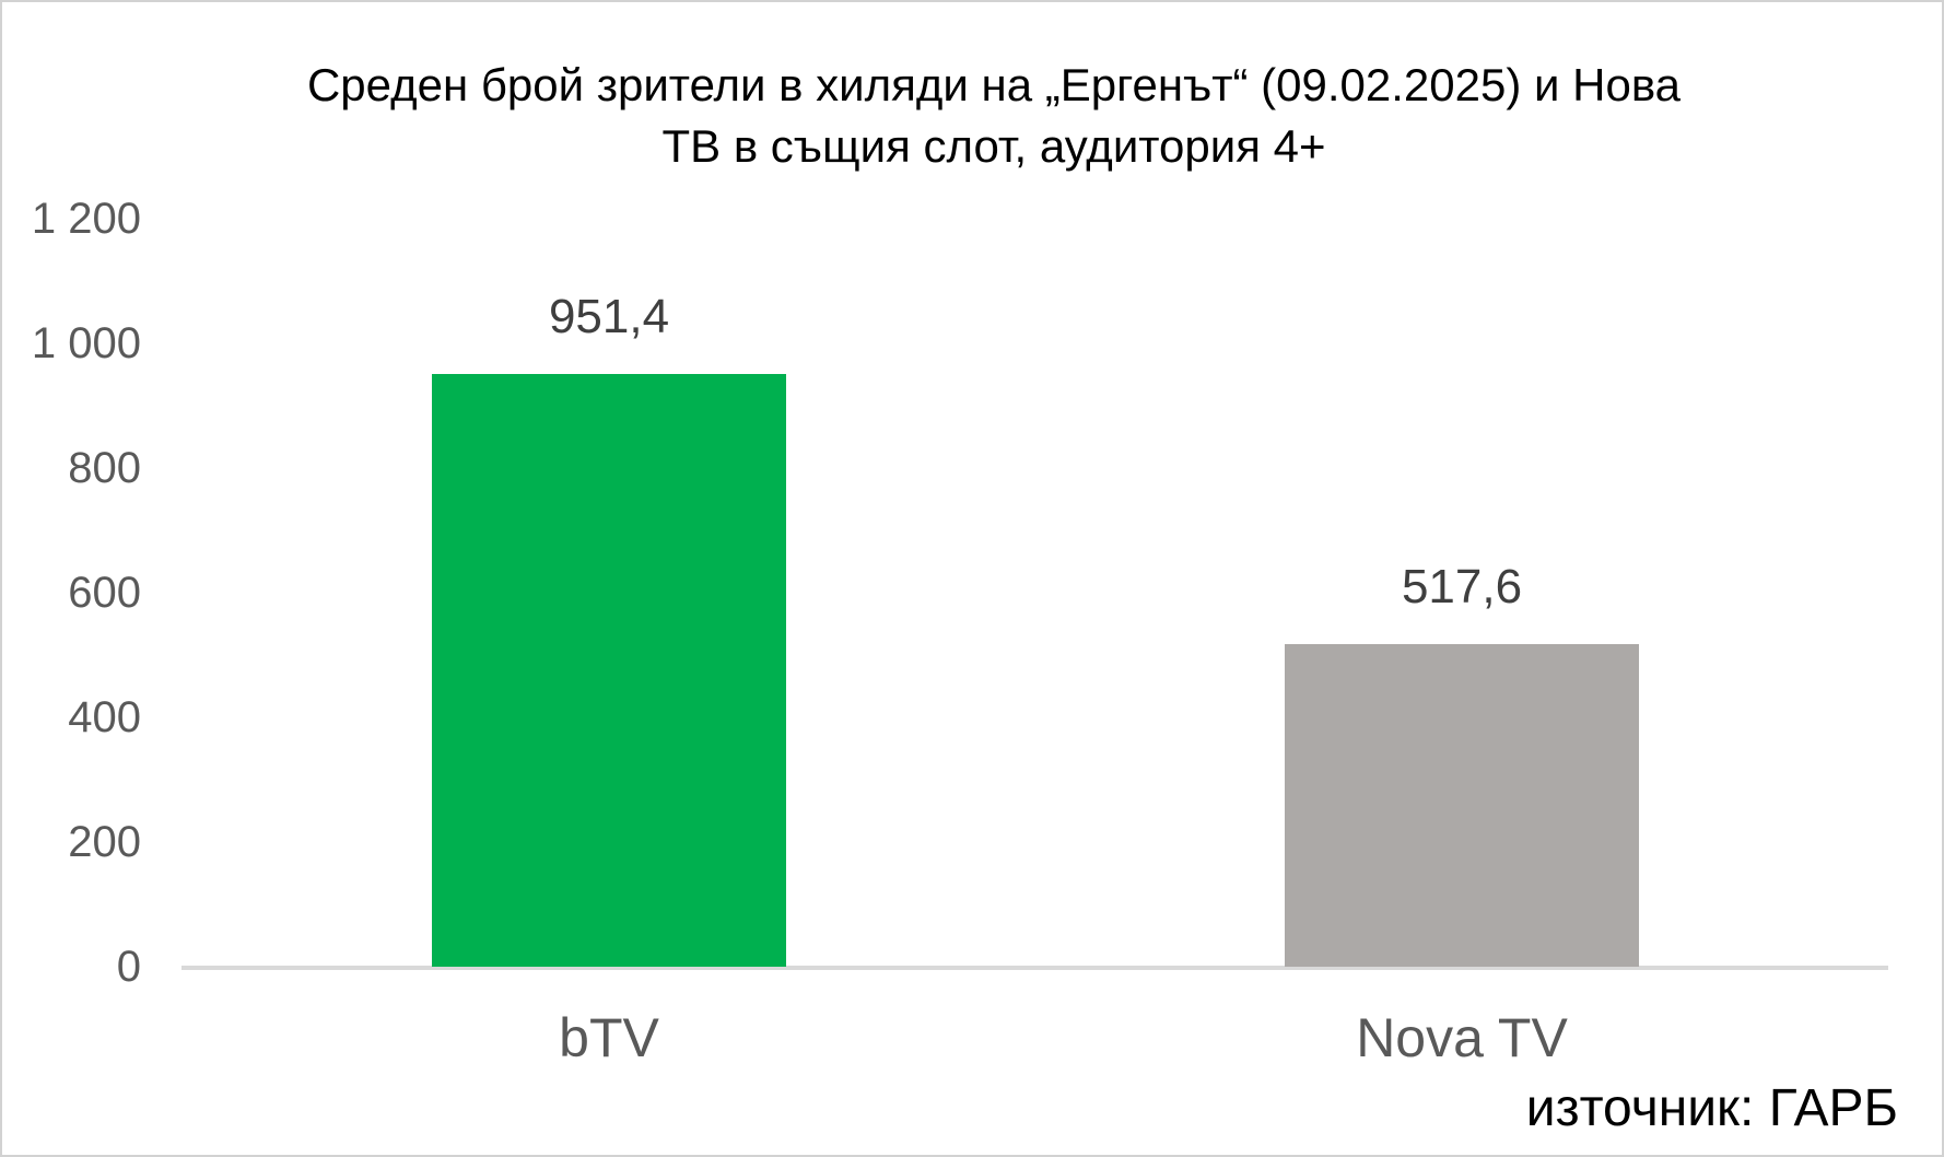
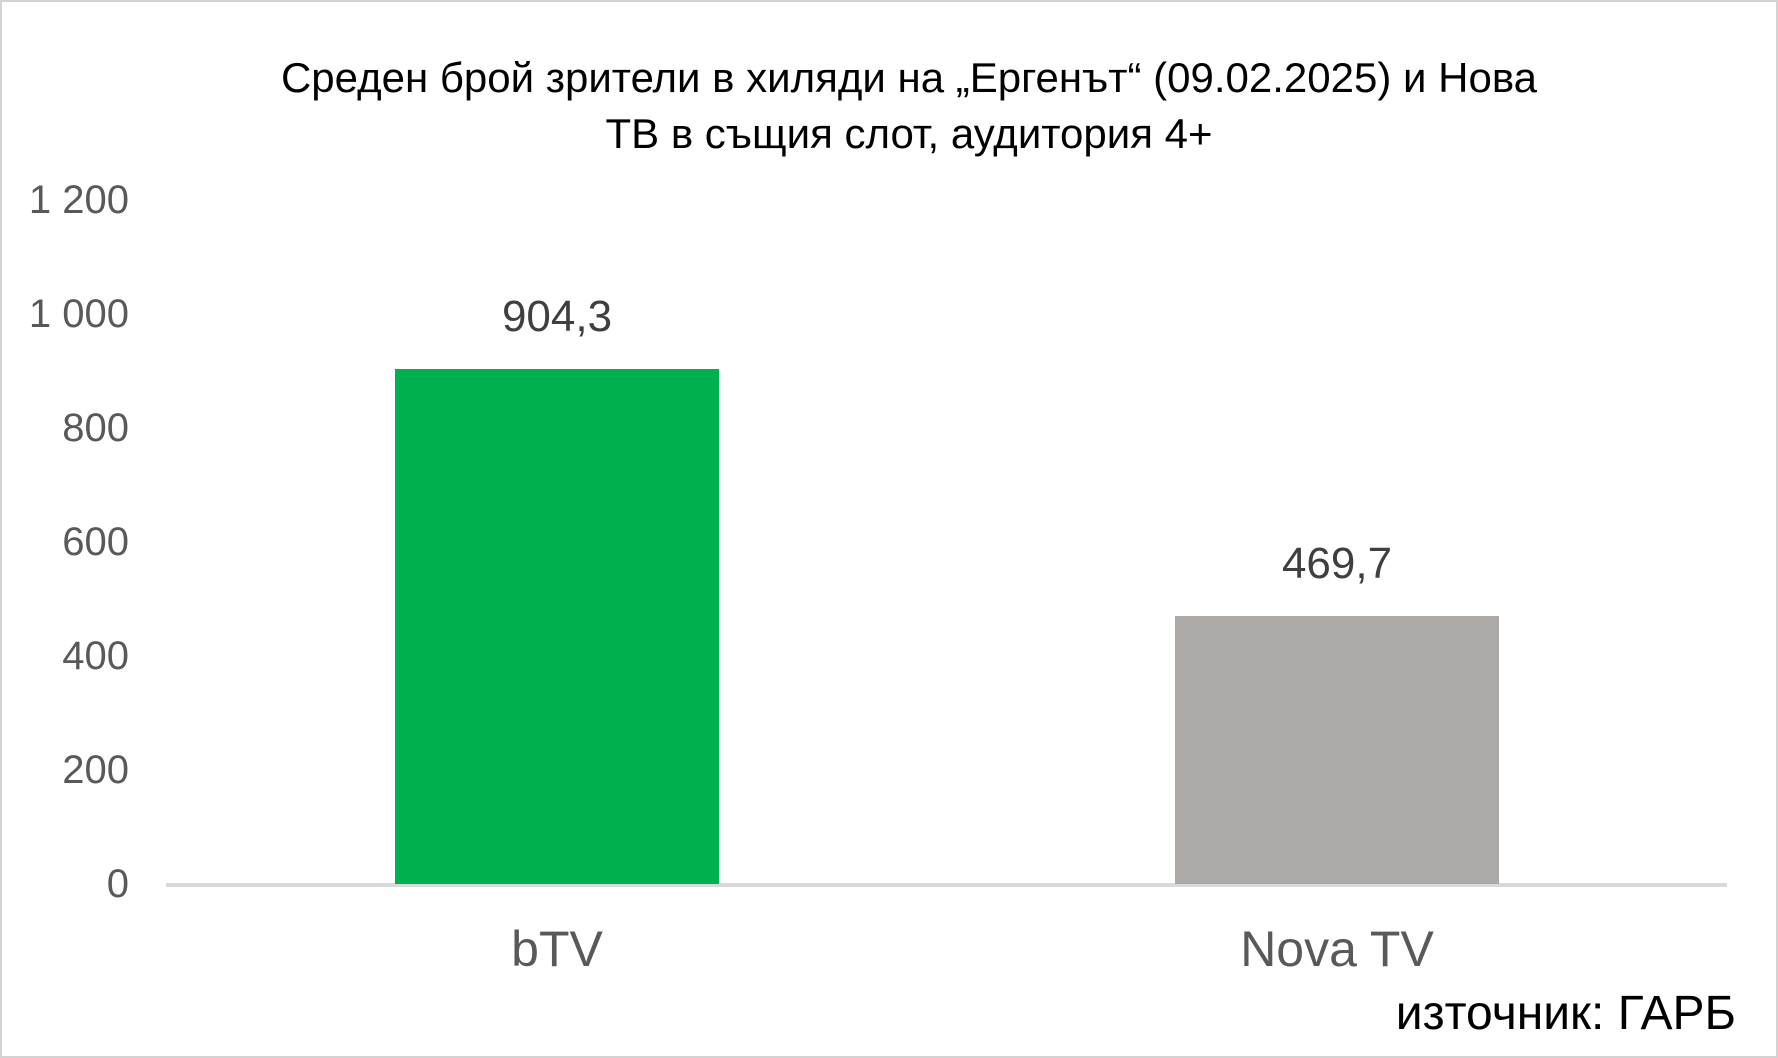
bTV: 951,4 -> 904,3
Nova TV: 517,6 -> 469,7
